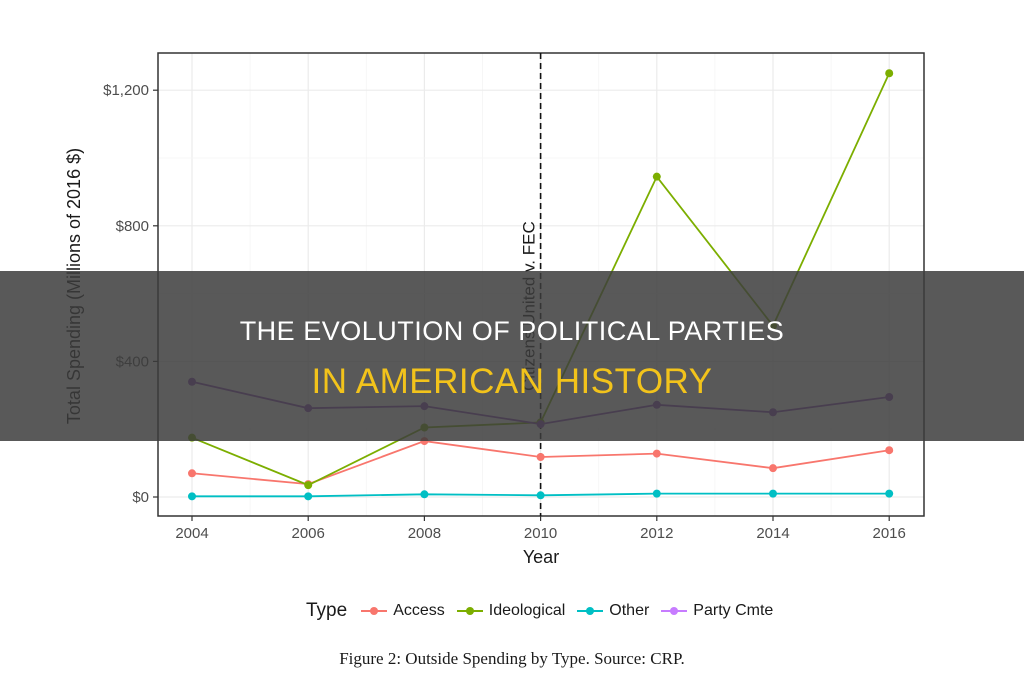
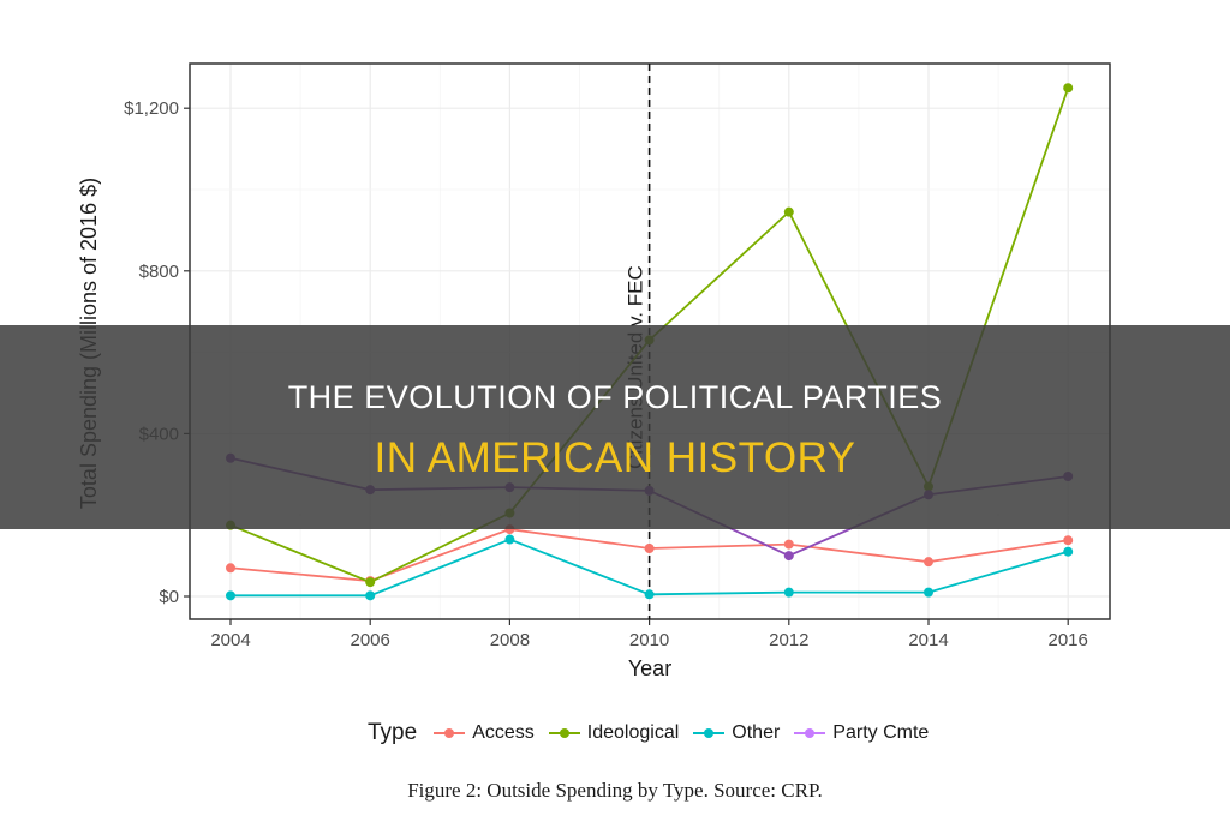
Other/2008: $10 -> $140
Ideological/2010: $220 -> $630
Party Cmte/2010: $220 -> $260
Party Cmte/2012: $270 -> $100
Ideological/2014: $500 -> $270
Other/2016: $10 -> $110
